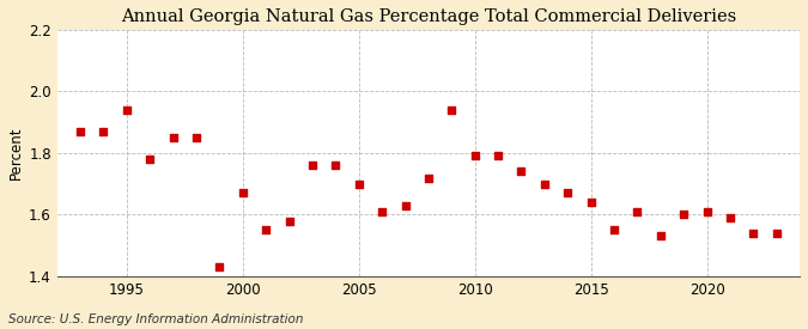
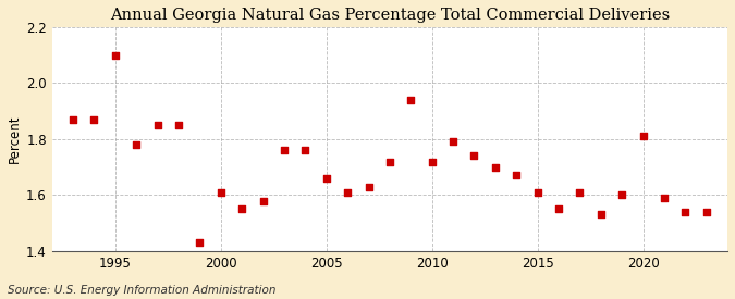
1995: 1.94 -> 2.10
2000: 1.67 -> 1.61
2005: 1.70 -> 1.66
2010: 1.79 -> 1.72
2015: 1.64 -> 1.61
2020: 1.61 -> 1.81
